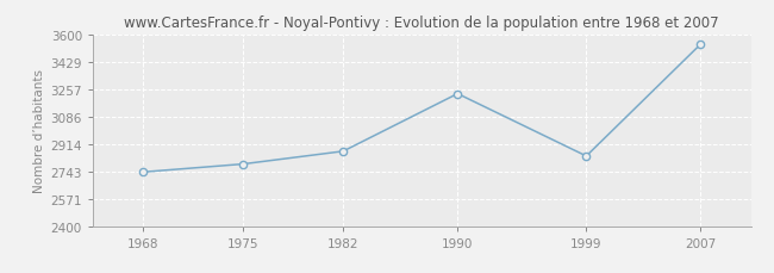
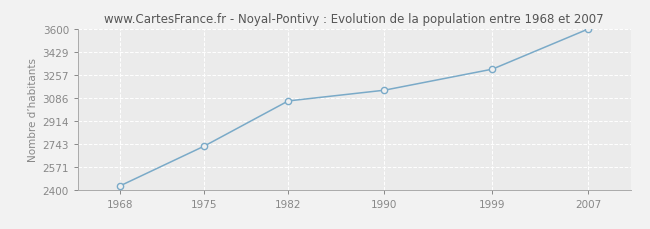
1968: 2740 -> 2430
1975: 2790 -> 2730
1982: 2870 -> 3060
1990: 3230 -> 3140
1999: 2840 -> 3300
2007: 3540 -> 3600
